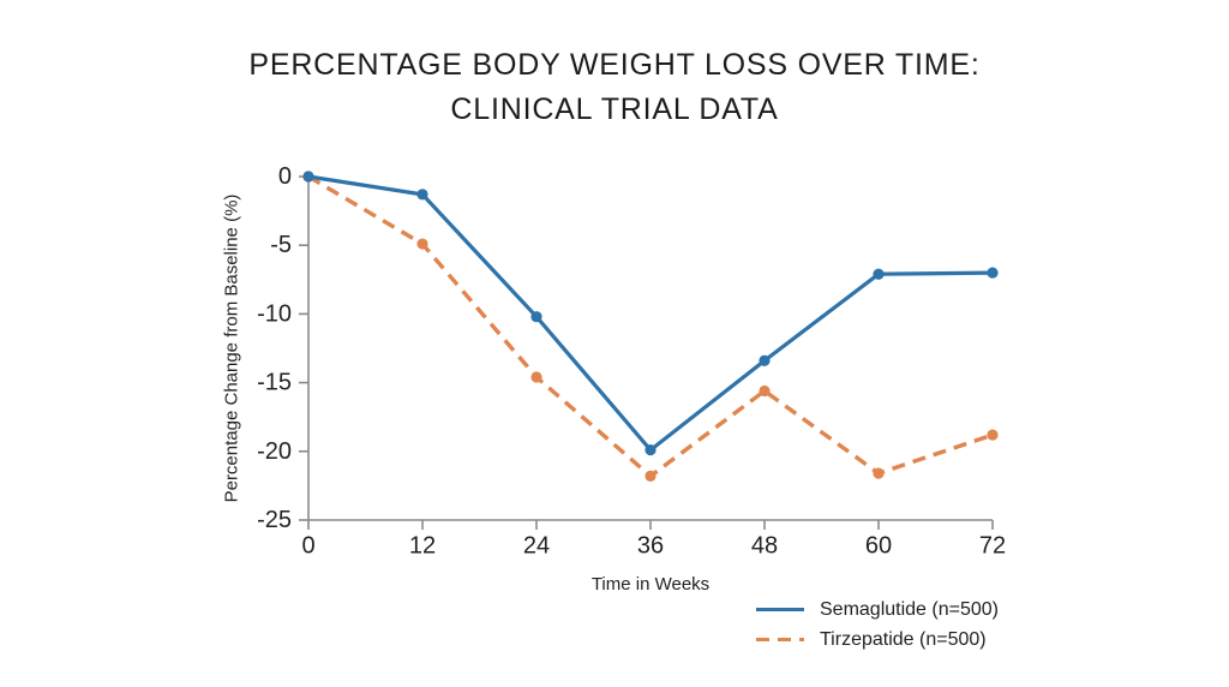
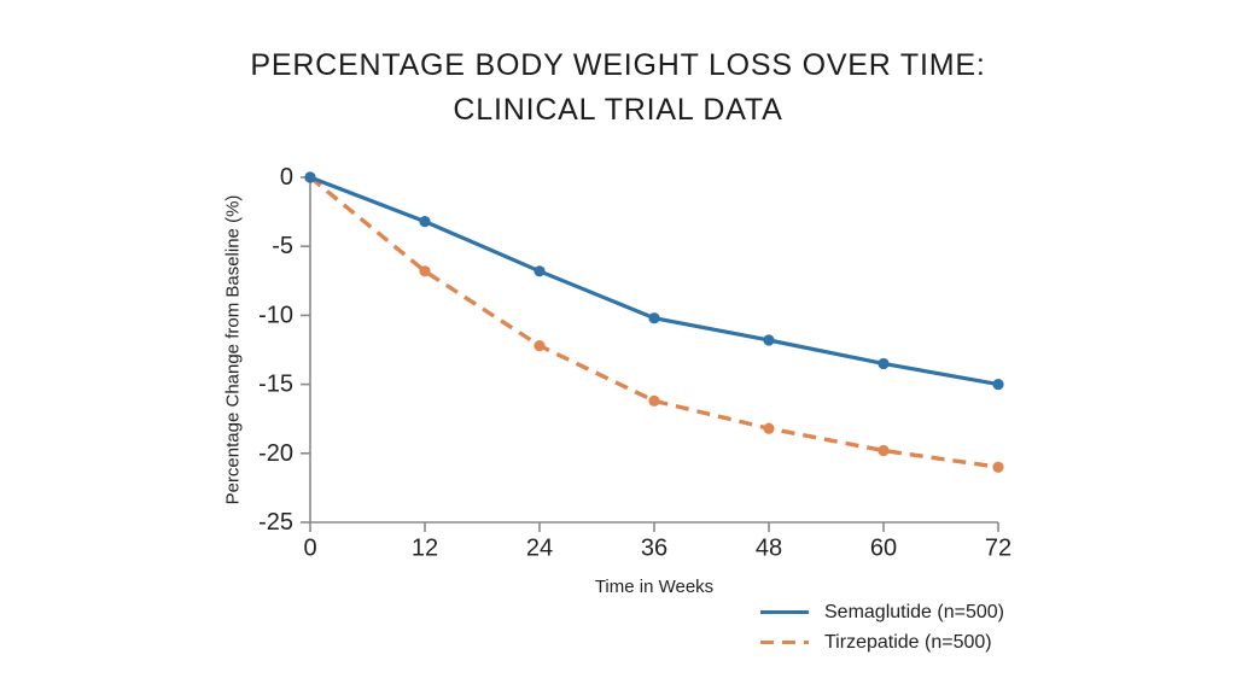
Semaglutide (n=500)/12: -1.3 -> -3.2
Tirzepatide (n=500)/12: -4.9 -> -6.8
Semaglutide (n=500)/24: -10.2 -> -6.8
Tirzepatide (n=500)/24: -14.6 -> -12.2
Semaglutide (n=500)/36: -19.9 -> -10.2
Tirzepatide (n=500)/36: -21.8 -> -16.2
Semaglutide (n=500)/48: -13.4 -> -11.8
Tirzepatide (n=500)/48: -15.6 -> -18.2
Semaglutide (n=500)/60: -7.1 -> -13.5
Tirzepatide (n=500)/60: -21.6 -> -19.8
Semaglutide (n=500)/72: -7.0 -> -15.0
Tirzepatide (n=500)/72: -18.8 -> -21.0
